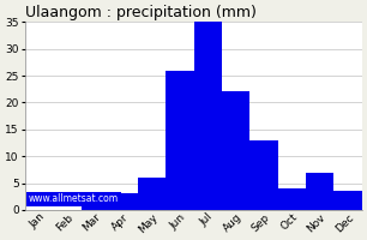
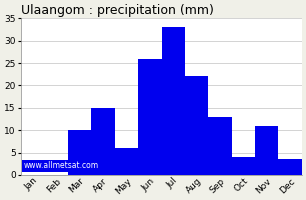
Mar: 2.5 -> 10.0
Apr: 3.0 -> 15.0
Jul: 35.0 -> 33.0
Nov: 7.0 -> 11.0
